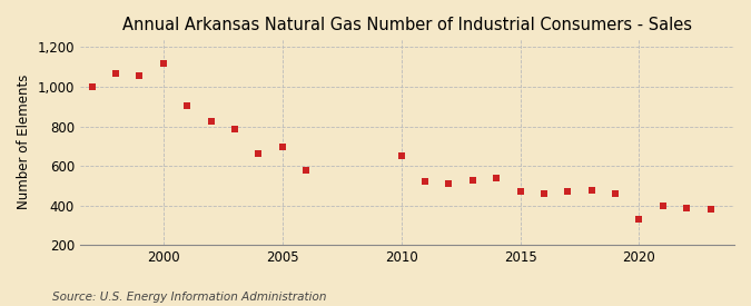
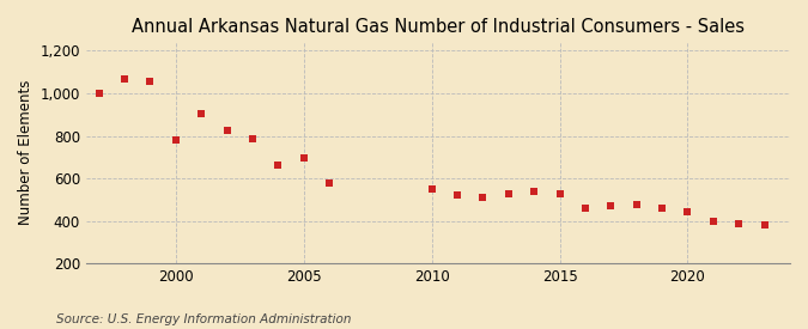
2000: 1,120 -> 780
2010: 650 -> 550
2015: 470 -> 520
2020: 330 -> 440
